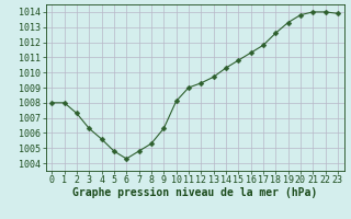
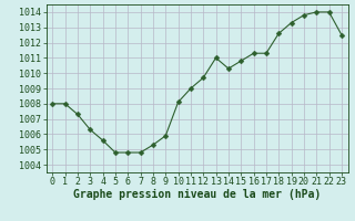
6: 1004.3 -> 1004.8
9: 1006.3 -> 1005.9
12: 1009.3 -> 1009.7
13: 1009.7 -> 1011.0
17: 1011.8 -> 1011.3
23: 1013.9 -> 1012.5
